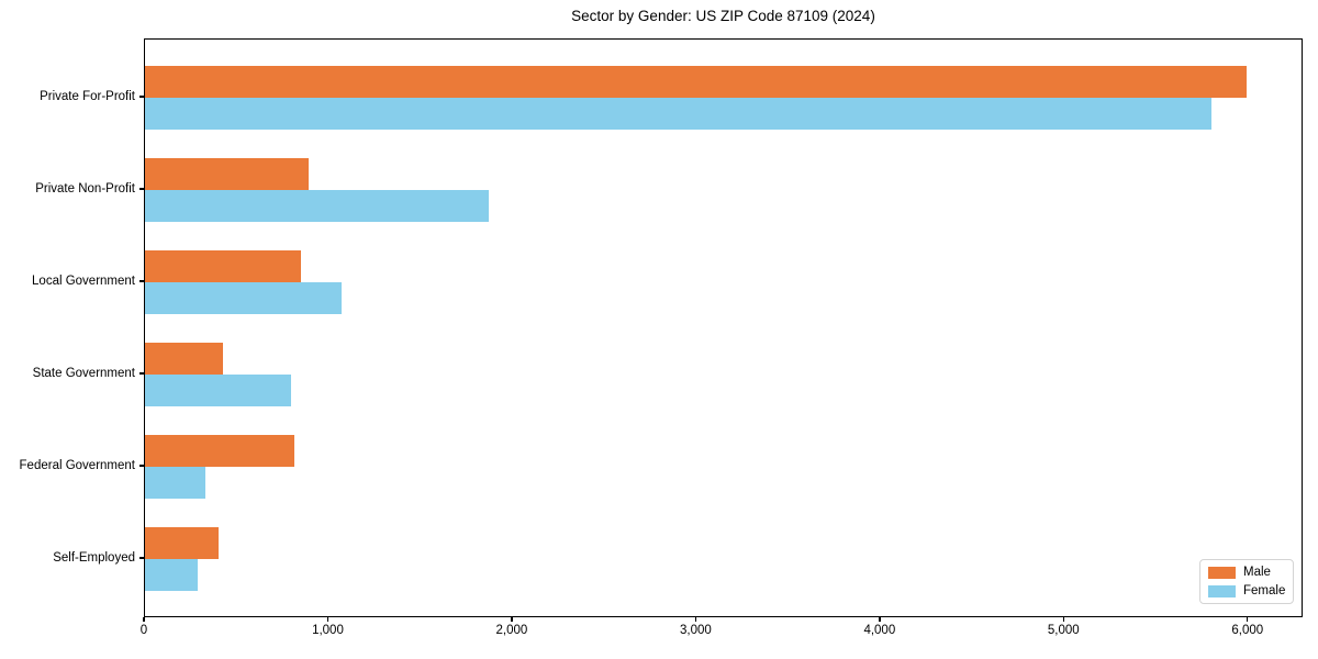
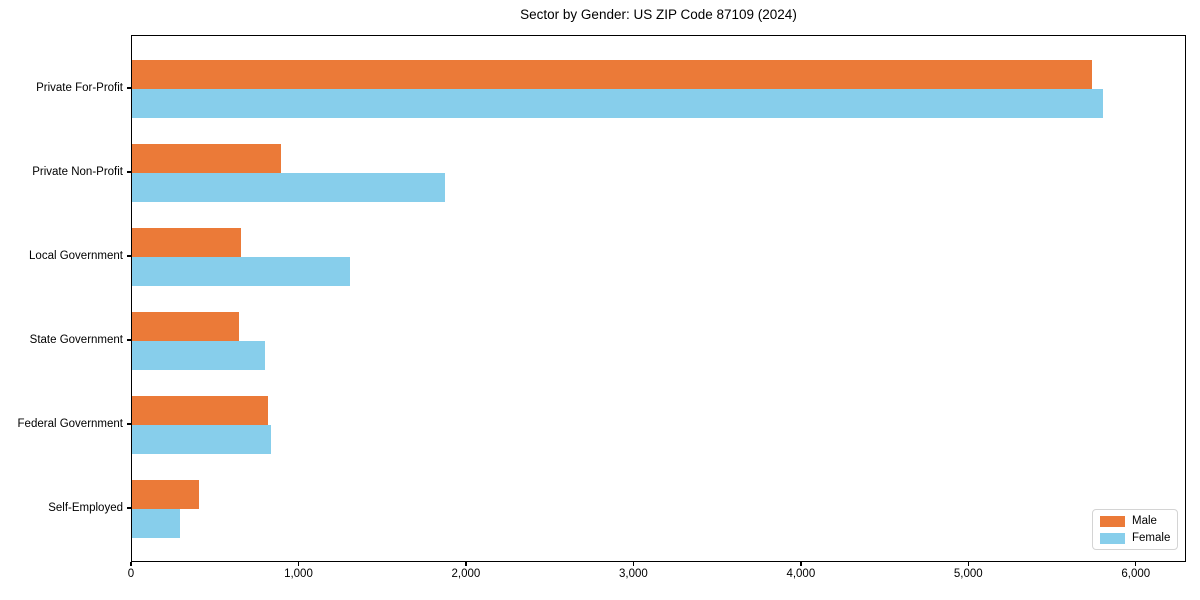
Male/Private For-Profit: 5990 -> 5730
Male/Local Government: 840 -> 650
Female/Local Government: 1070 -> 1300
Male/State Government: 420 -> 640
Female/Federal Government: 330 -> 830
